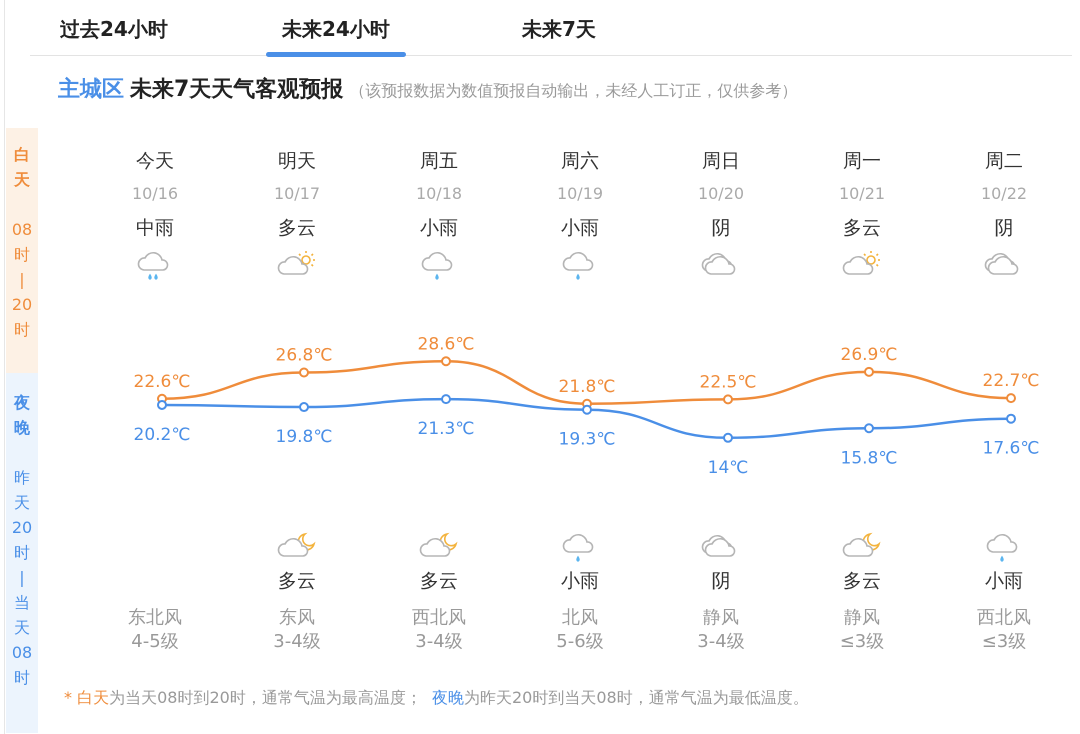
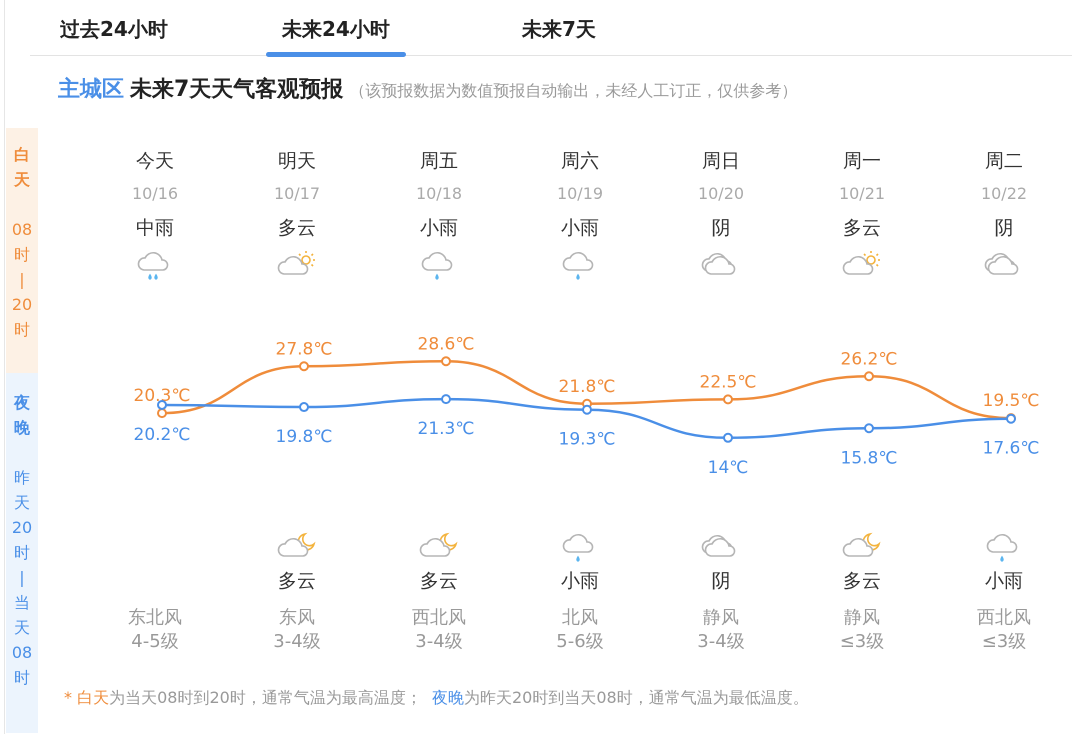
白天/10/16: 22.6 -> 20.3
白天/10/17: 26.8 -> 27.8
白天/10/21: 26.9 -> 26.2
白天/10/22: 22.7 -> 19.5
